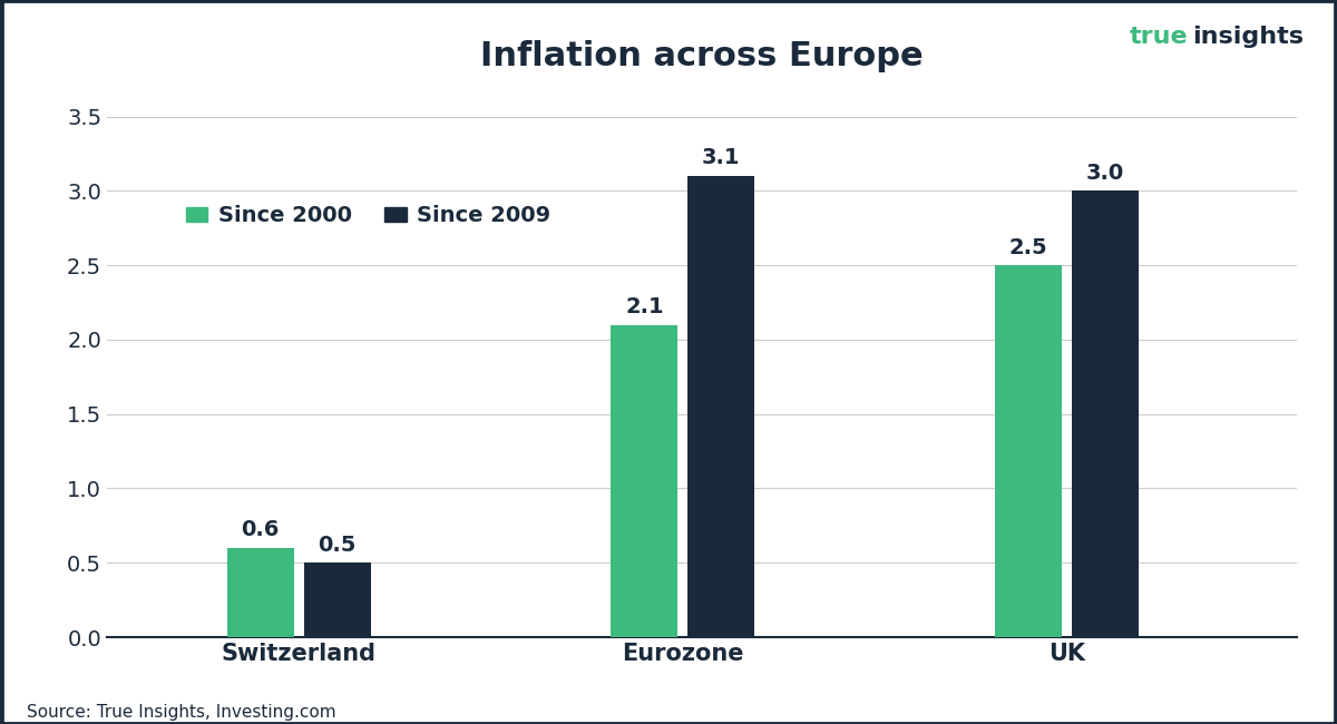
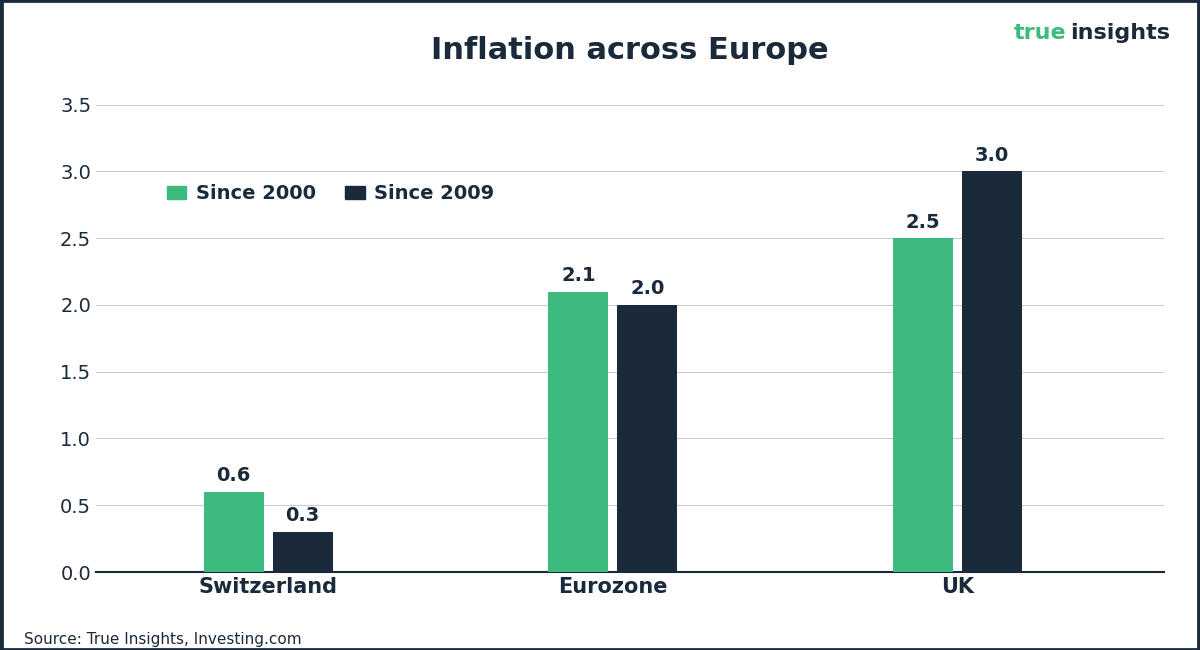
Since 2009/Switzerland: 0.5 -> 0.3
Since 2009/Eurozone: 3.1 -> 2.0
